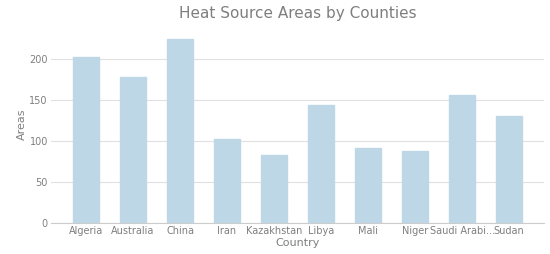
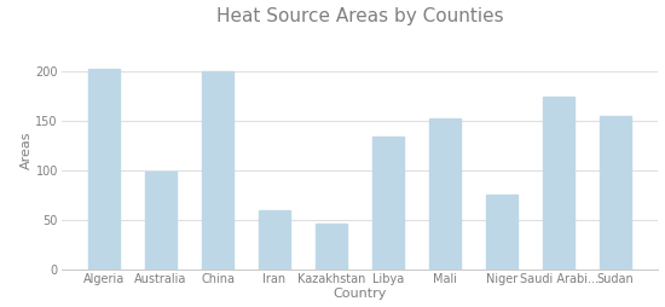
Australia: 178 -> 98
China: 224 -> 200
Iran: 102 -> 60
Kazakhstan: 83 -> 46
Libya: 144 -> 134
Mali: 91 -> 152
Niger: 88 -> 76
Saudi Arabi...: 156 -> 174
Sudan: 130 -> 154
